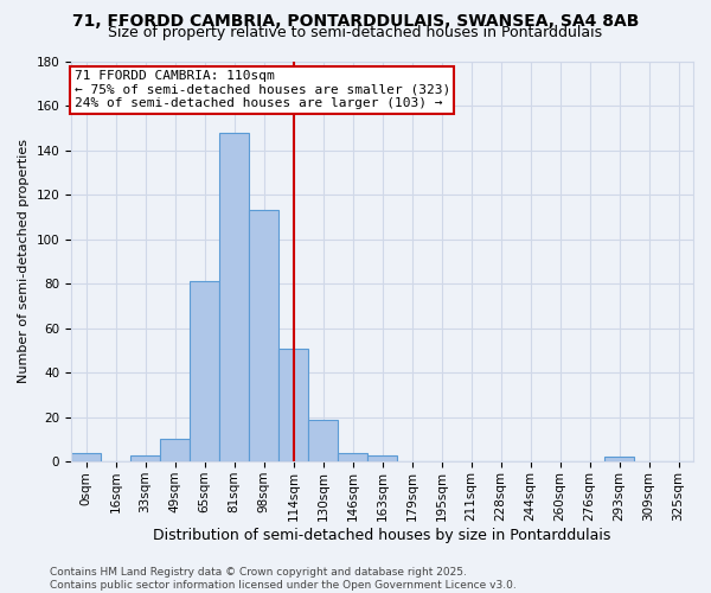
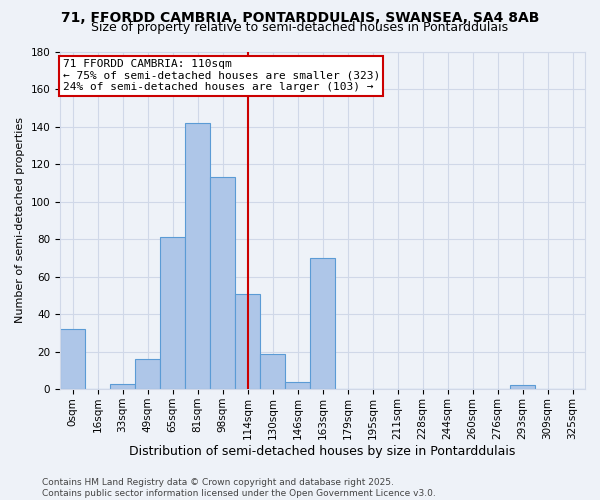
0sqm: 4 -> 32
49sqm: 10 -> 16
81sqm: 148 -> 142
163sqm: 3 -> 70
